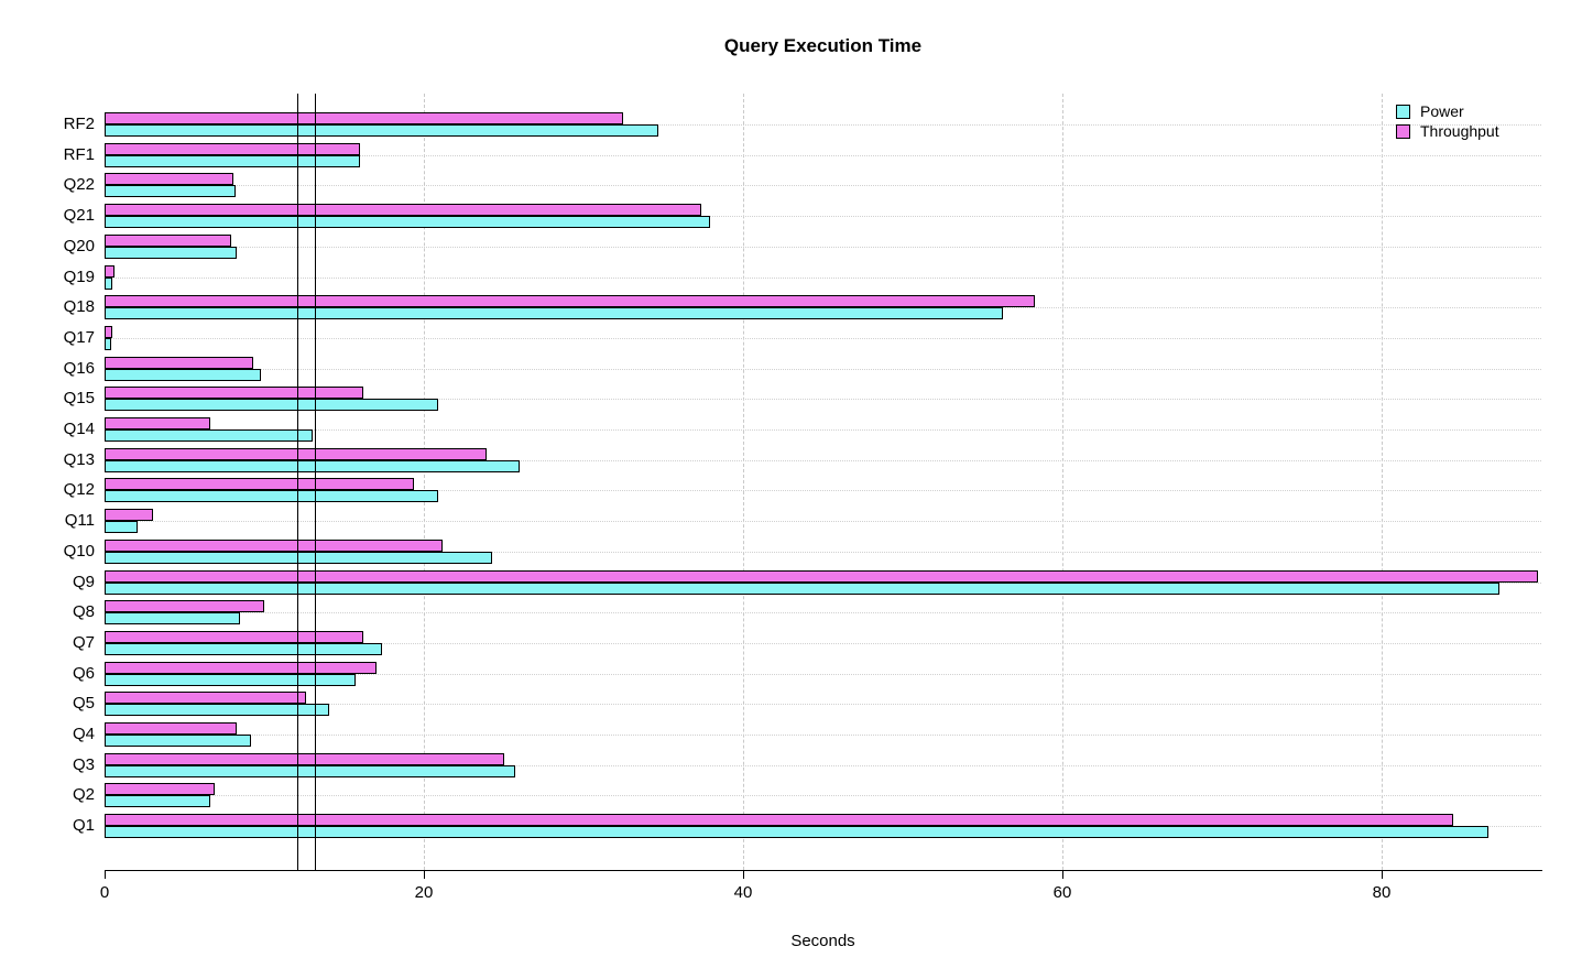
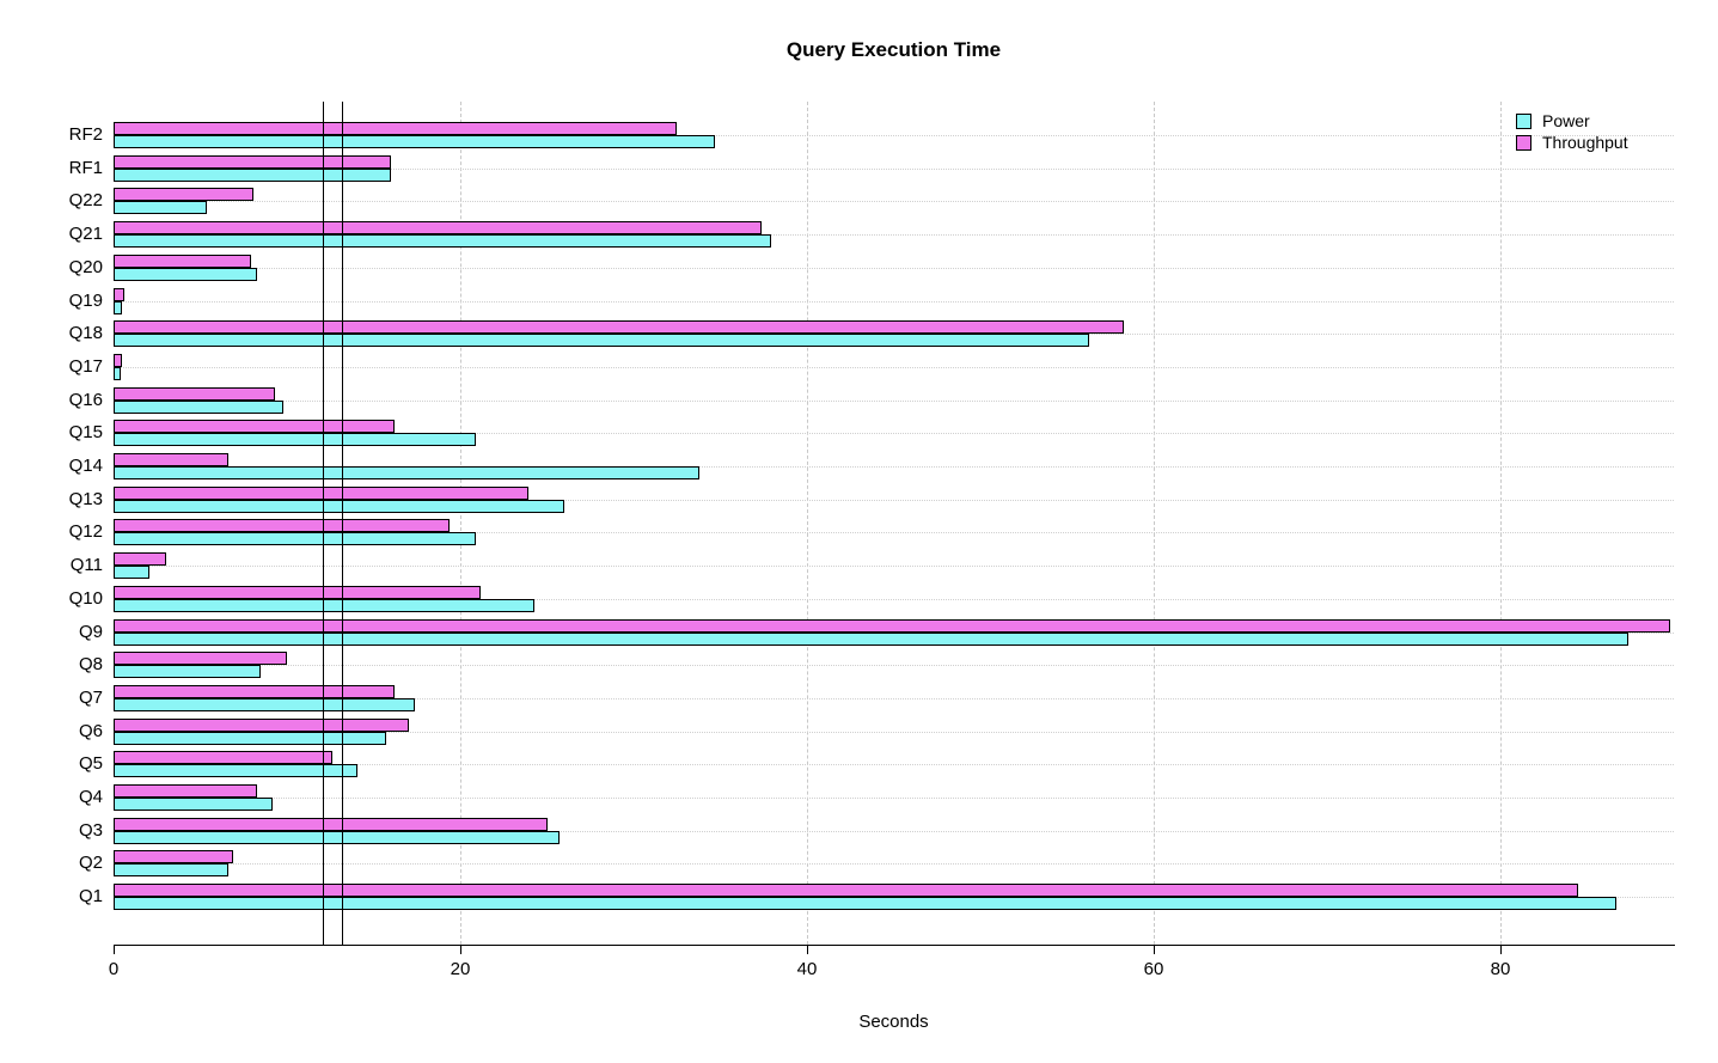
Power/Q22: 8.2 -> 5.4
Power/Q14: 13.0 -> 33.8
